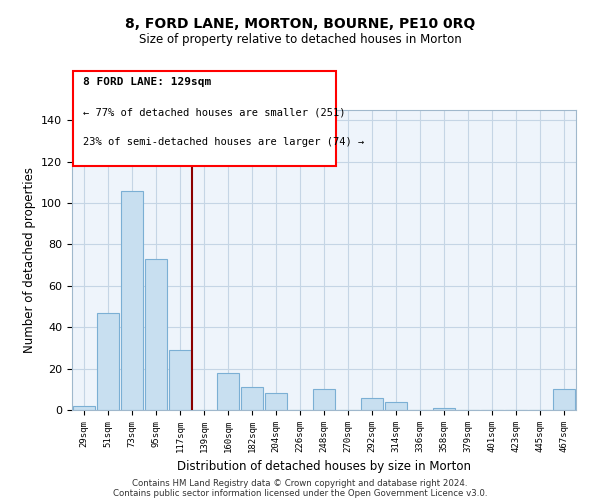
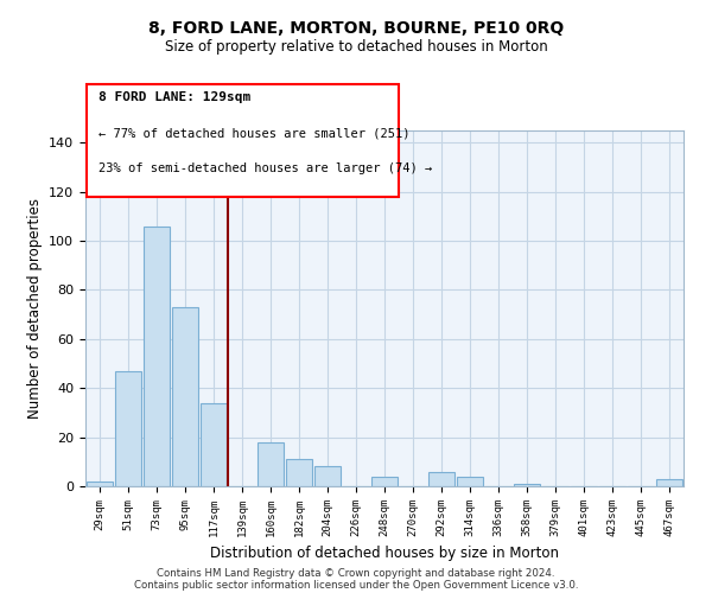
117sqm: 29 -> 34
248sqm: 10 -> 4
467sqm: 10 -> 3
